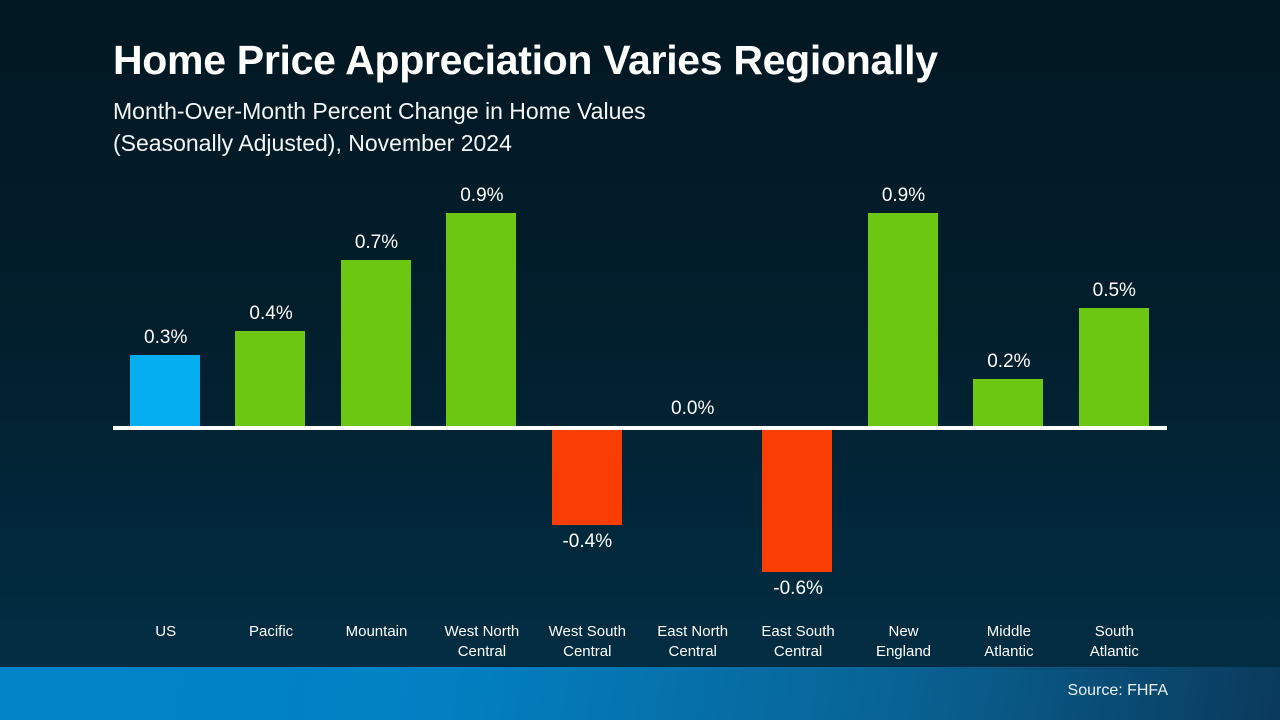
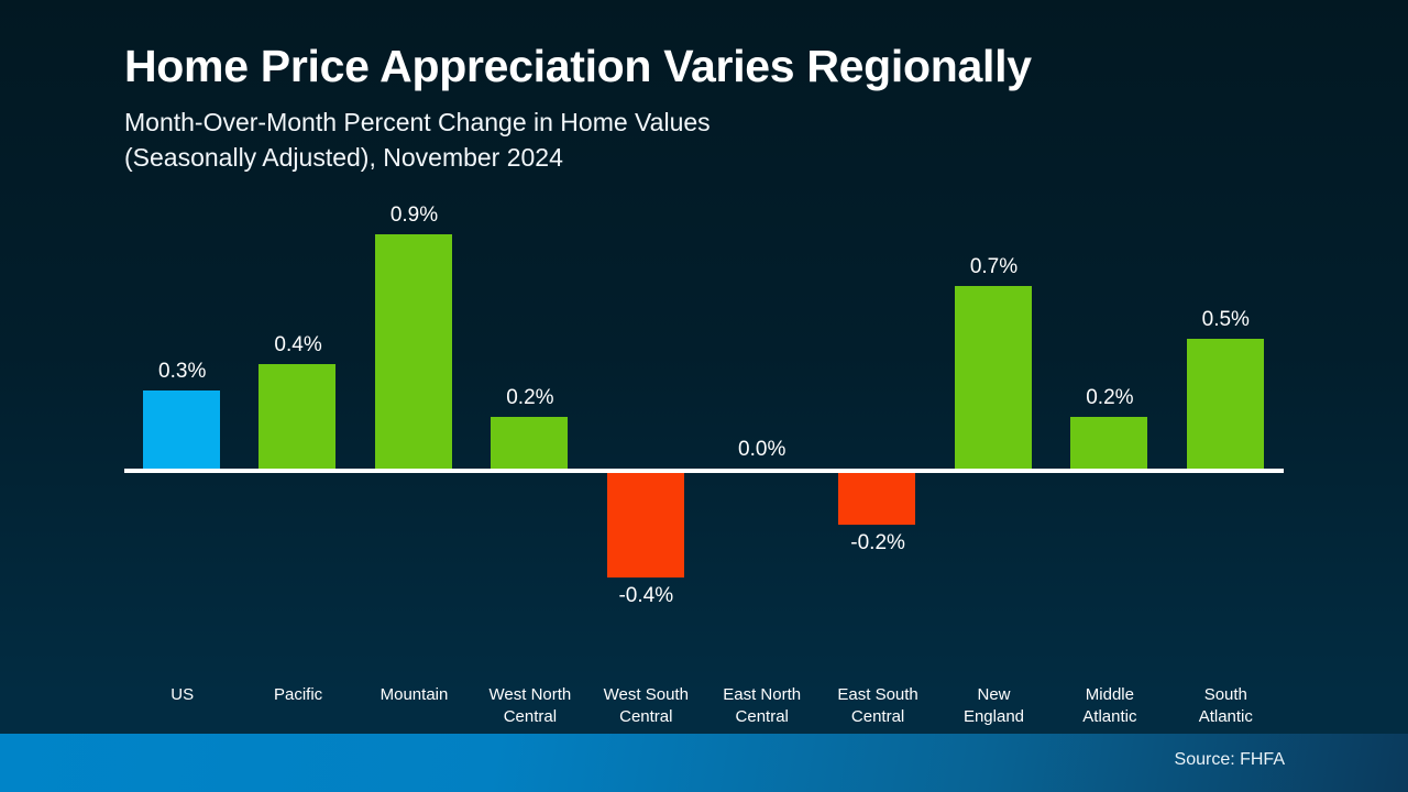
Mountain: 0.7% -> 0.9%
West North Central: 0.9% -> 0.2%
East South Central: -0.6% -> -0.2%
New England: 0.9% -> 0.7%
